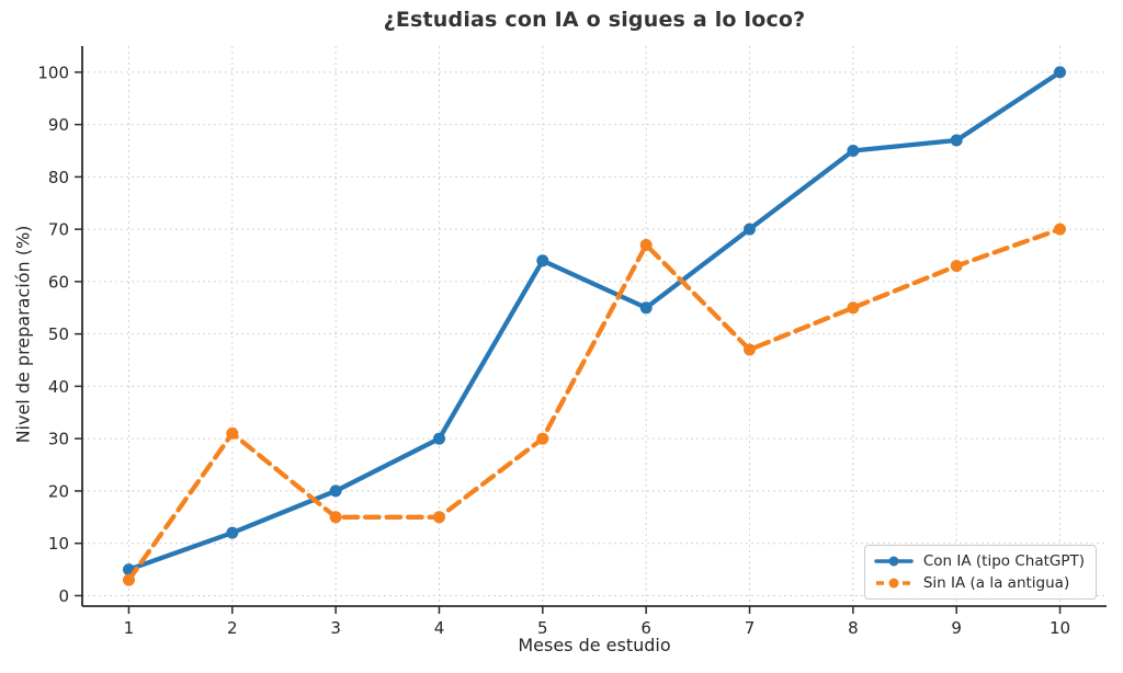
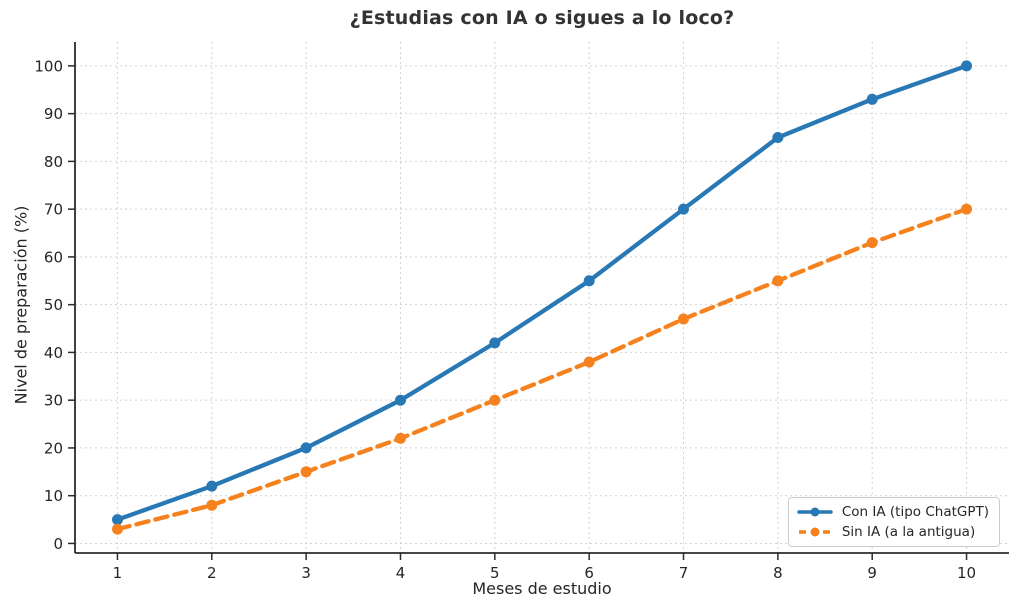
Sin IA (a la antigua)/2: 31 -> 8
Sin IA (a la antigua)/4: 15 -> 22
Con IA (tipo ChatGPT)/5: 64 -> 42
Sin IA (a la antigua)/6: 67 -> 38
Con IA (tipo ChatGPT)/9: 87 -> 93
